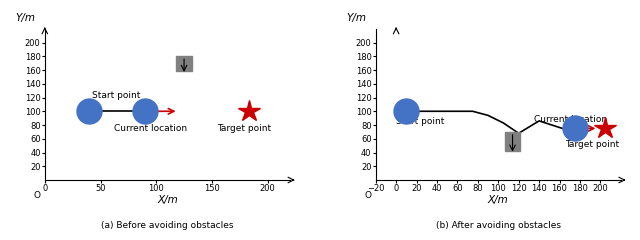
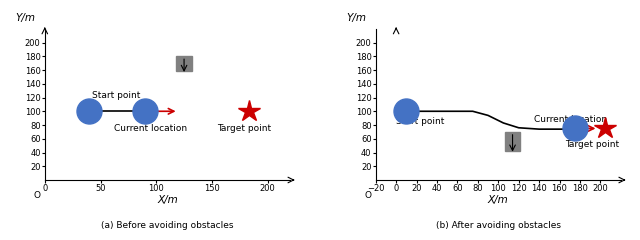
120: 68 -> 76
140: 86 -> 74
